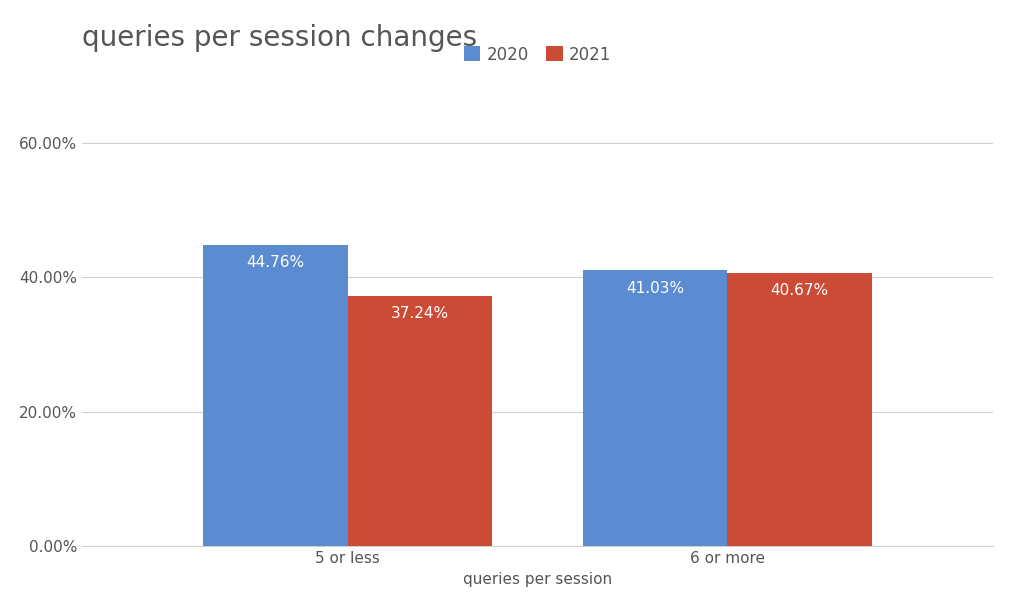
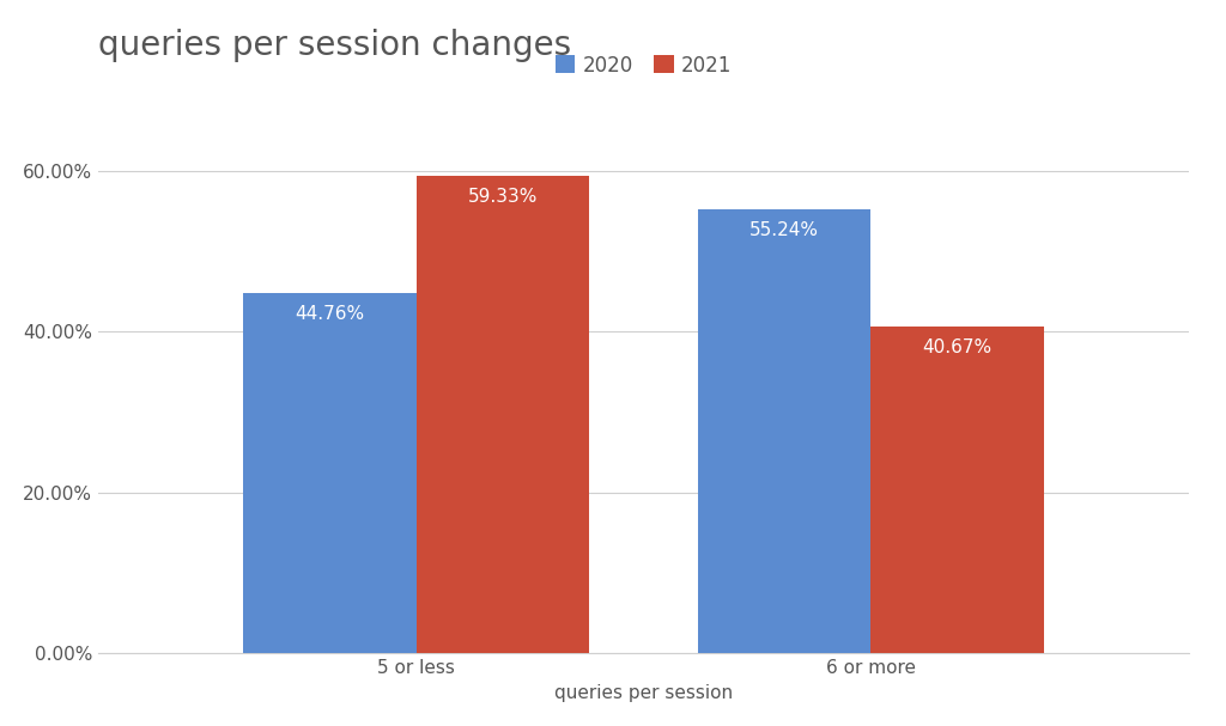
2021/5 or less: 37.24% -> 59.33%
2020/6 or more: 41.03% -> 55.24%
